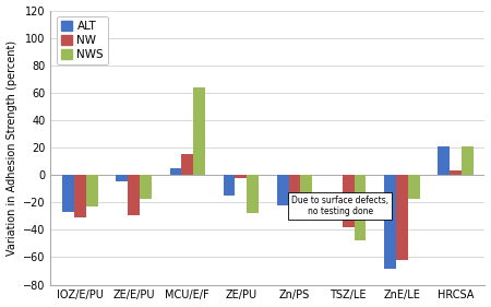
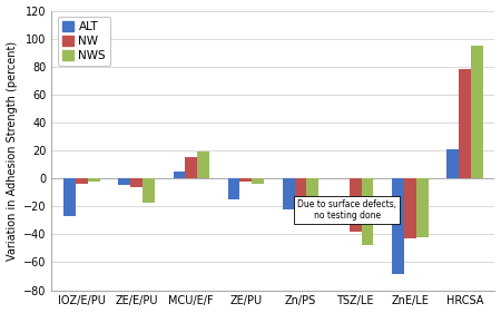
NW/IOZ/E/PU: -31 -> -4
NWS/IOZ/E/PU: -23 -> -2
NW/ZE/E/PU: -29 -> -6
NWS/MCU/E/F: 64 -> 19
NWS/ZE/PU: -28 -> -4
NW/ZnE/LE: -62 -> -43
NWS/ZnE/LE: -17 -> -42
NW/HRCSA: 3 -> 78
NWS/HRCSA: 21 -> 95
